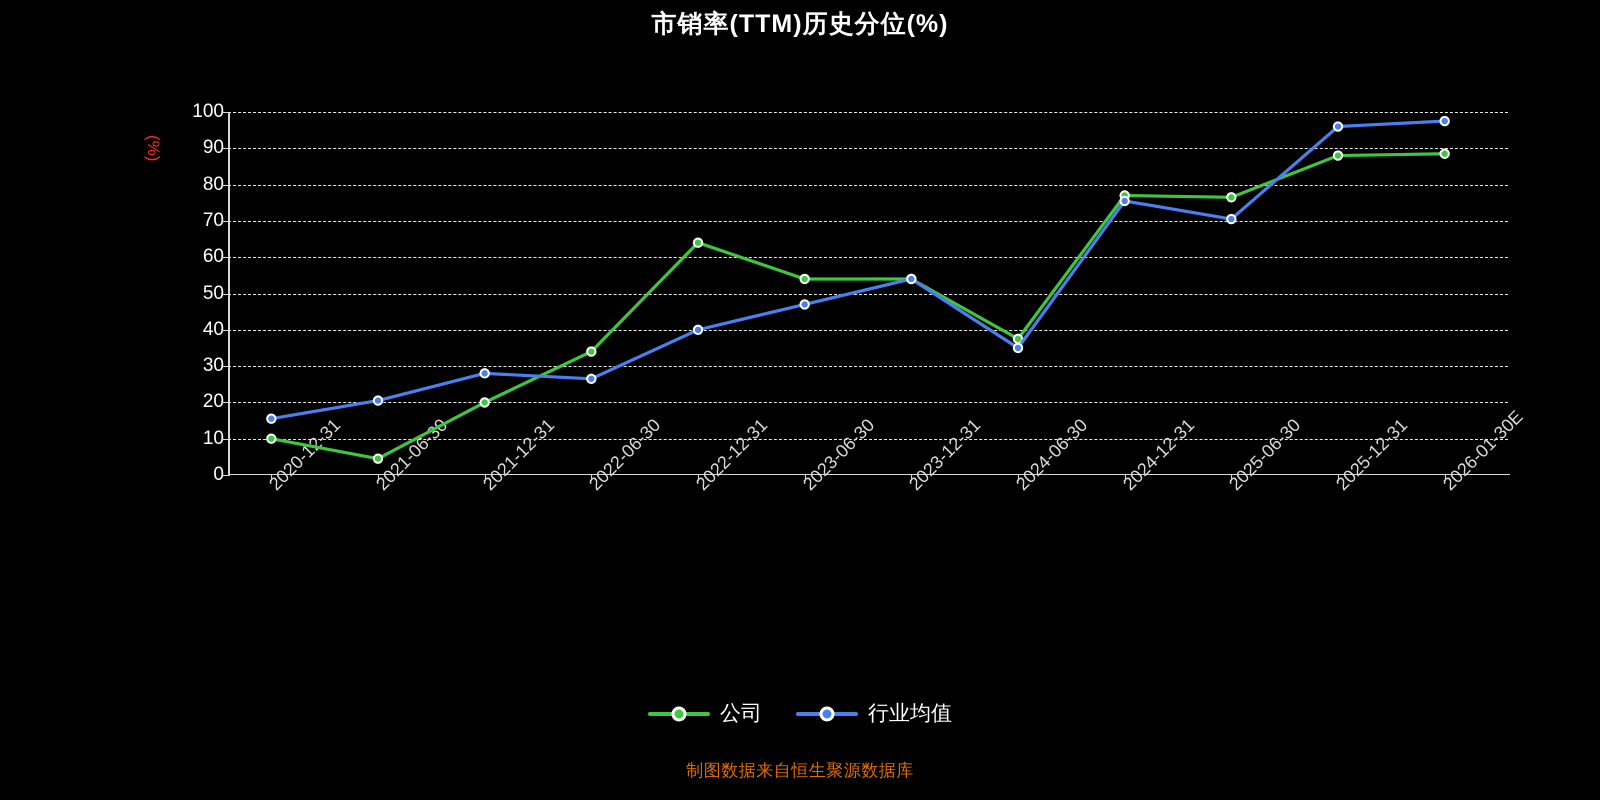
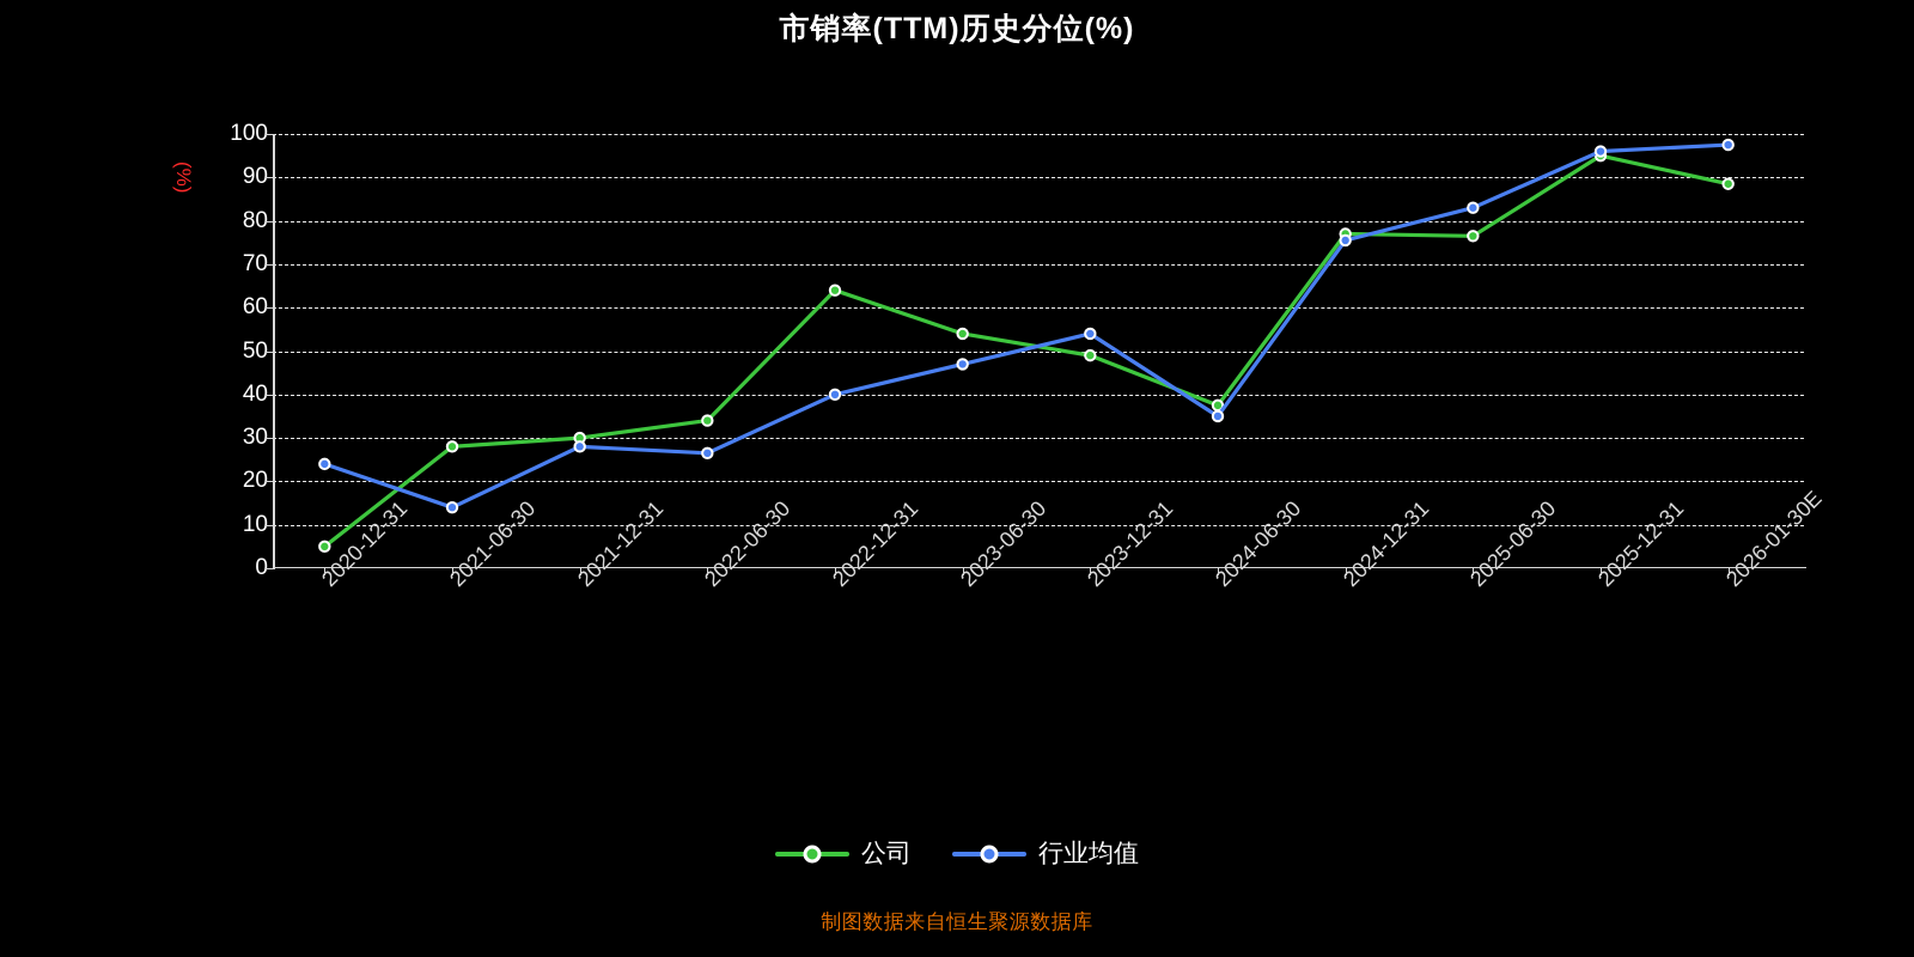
公司/2020-12-31: 10 -> 5
行业均值/2020-12-31: 16 -> 24
公司/2021-06-30: 4 -> 28
行业均值/2021-06-30: 20 -> 14
公司/2021-12-31: 20 -> 30
公司/2023-12-31: 54 -> 49
行业均值/2025-06-30: 70 -> 83
公司/2025-12-31: 88 -> 95
